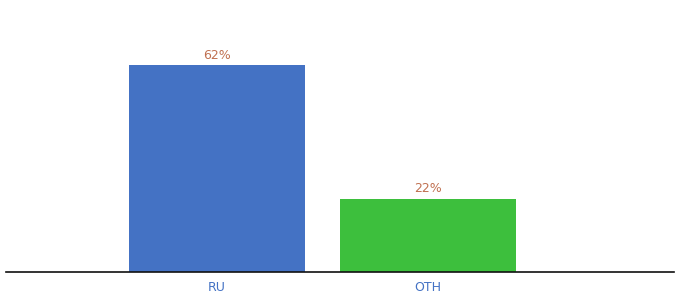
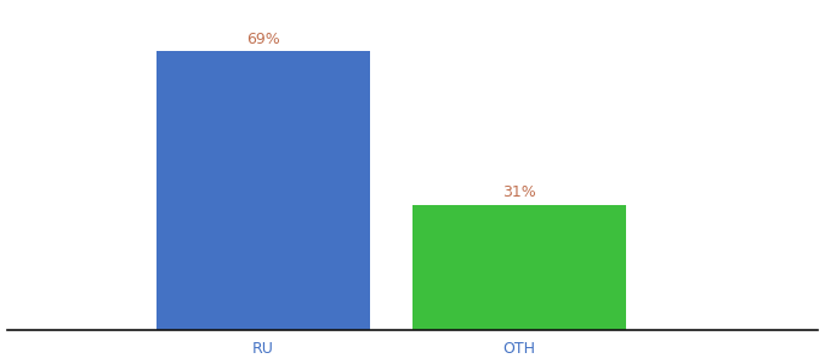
RU: 62% -> 69%
OTH: 22% -> 31%
